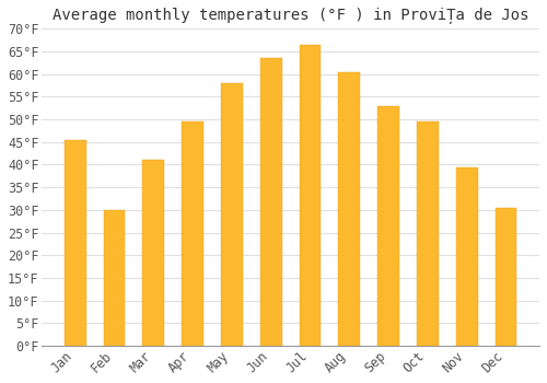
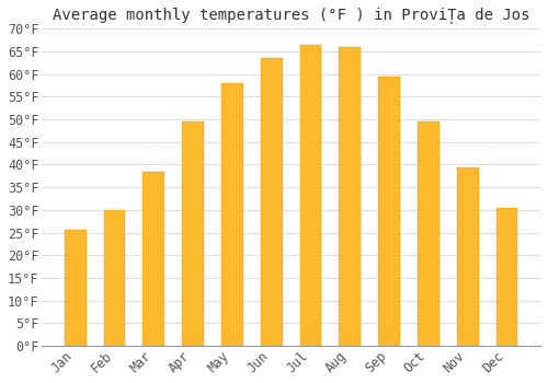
Jan: 45.5°F -> 25.5°F
Mar: 41.0°F -> 38.5°F
Aug: 60.5°F -> 66.0°F
Sep: 53.0°F -> 59.5°F
